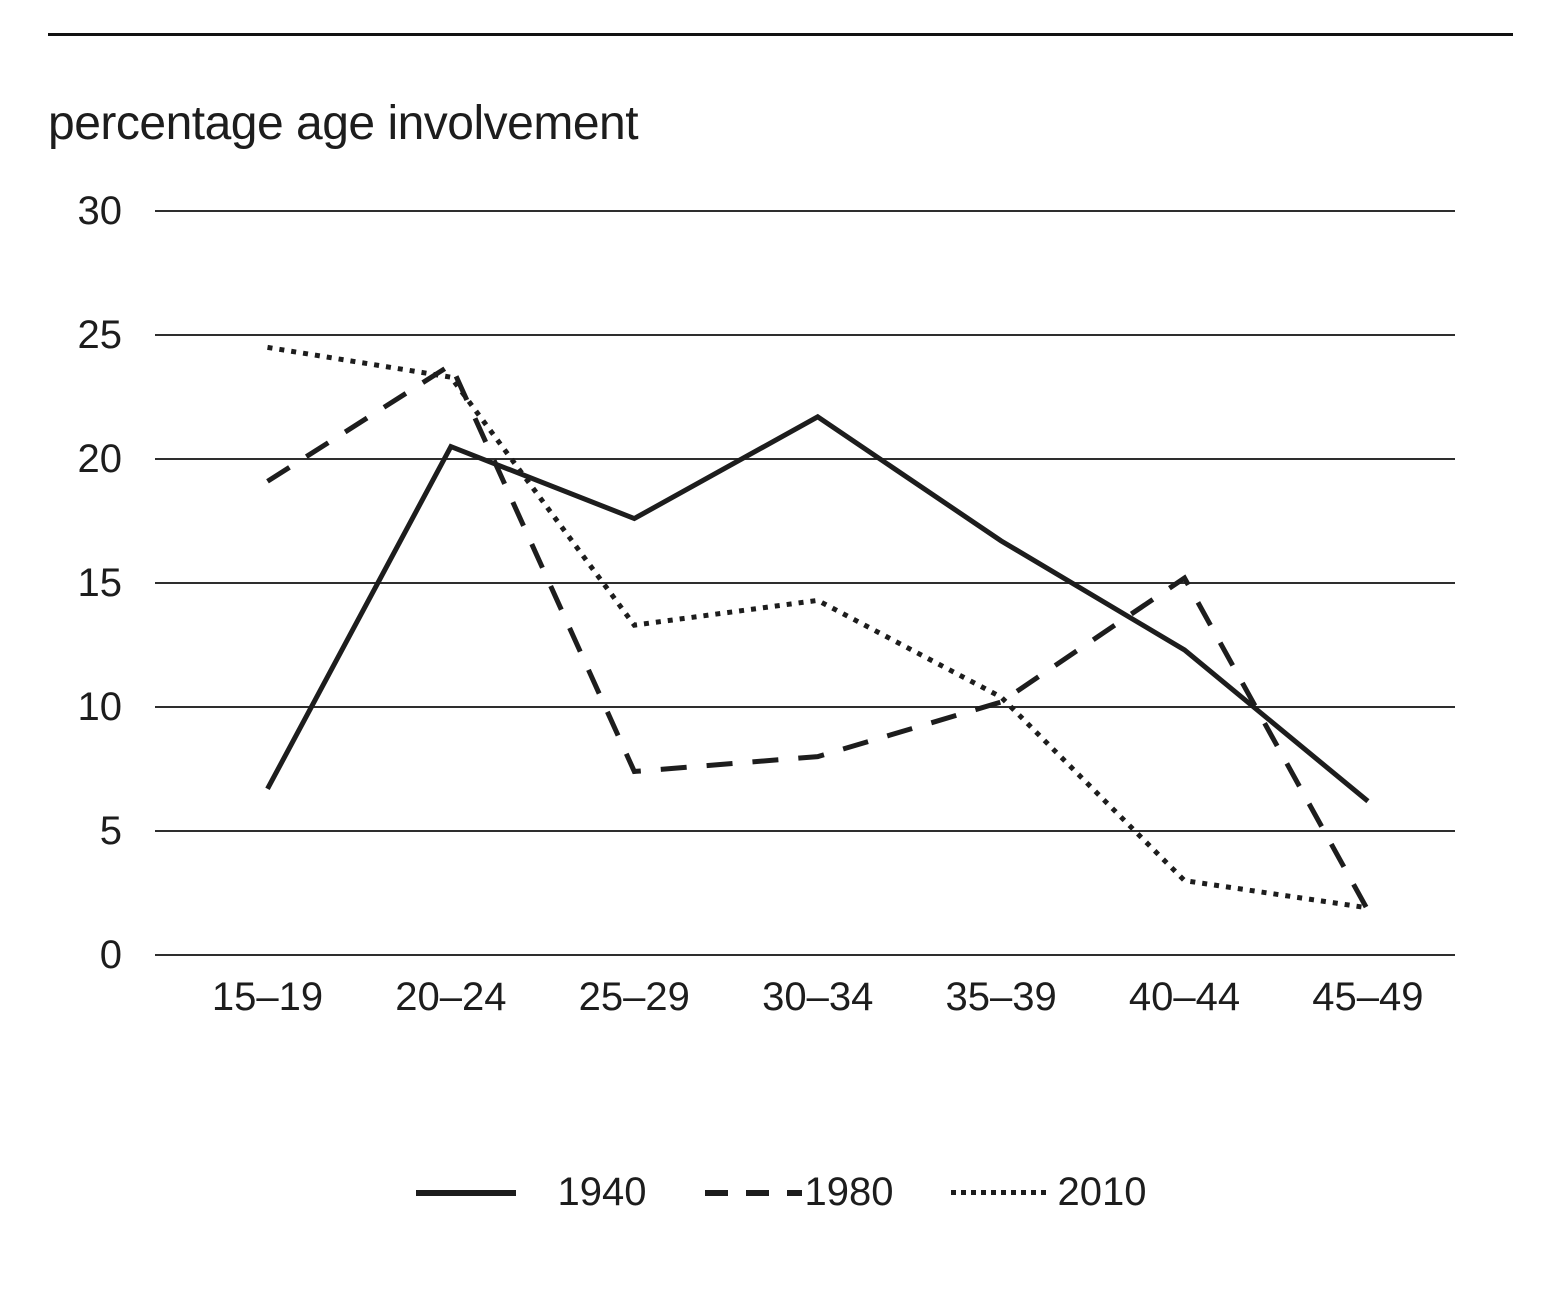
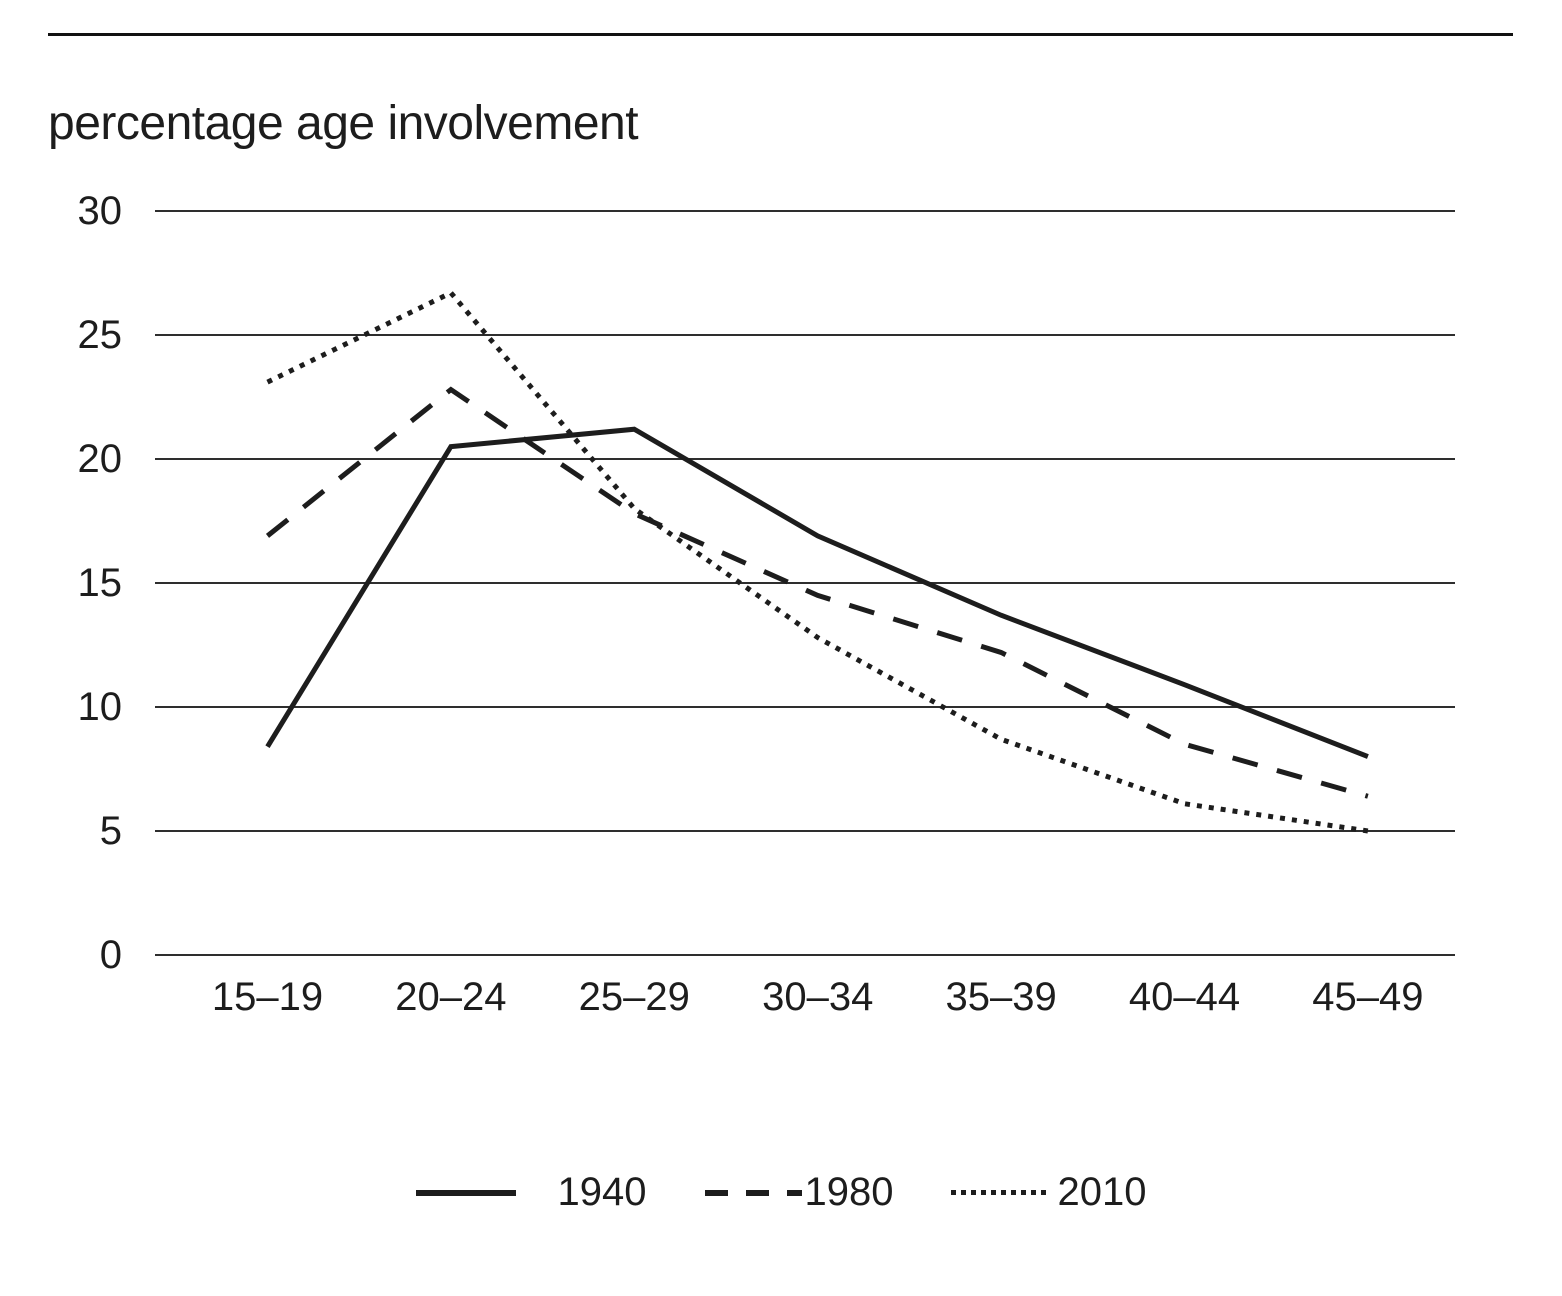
1940/15–19: 6.7 -> 8.4
1980/15–19: 19.1 -> 16.9
2010/15–19: 24.5 -> 23.1
1980/20–24: 23.8 -> 22.8
2010/20–24: 23.3 -> 26.7
1940/25–29: 17.6 -> 21.2
1980/25–29: 7.4 -> 17.8
2010/25–29: 13.3 -> 18.0
1940/30–34: 21.7 -> 16.9
1980/30–34: 8.0 -> 14.5
2010/30–34: 14.3 -> 12.8
1940/35–39: 16.7 -> 13.7
1980/35–39: 10.2 -> 12.2
2010/35–39: 10.4 -> 8.7
1940/40–44: 12.3 -> 10.9
1980/40–44: 15.2 -> 8.5
2010/40–44: 3.0 -> 6.1
1940/45–49: 6.2 -> 8.0
1980/45–49: 1.8 -> 6.4
2010/45–49: 1.9 -> 5.0
